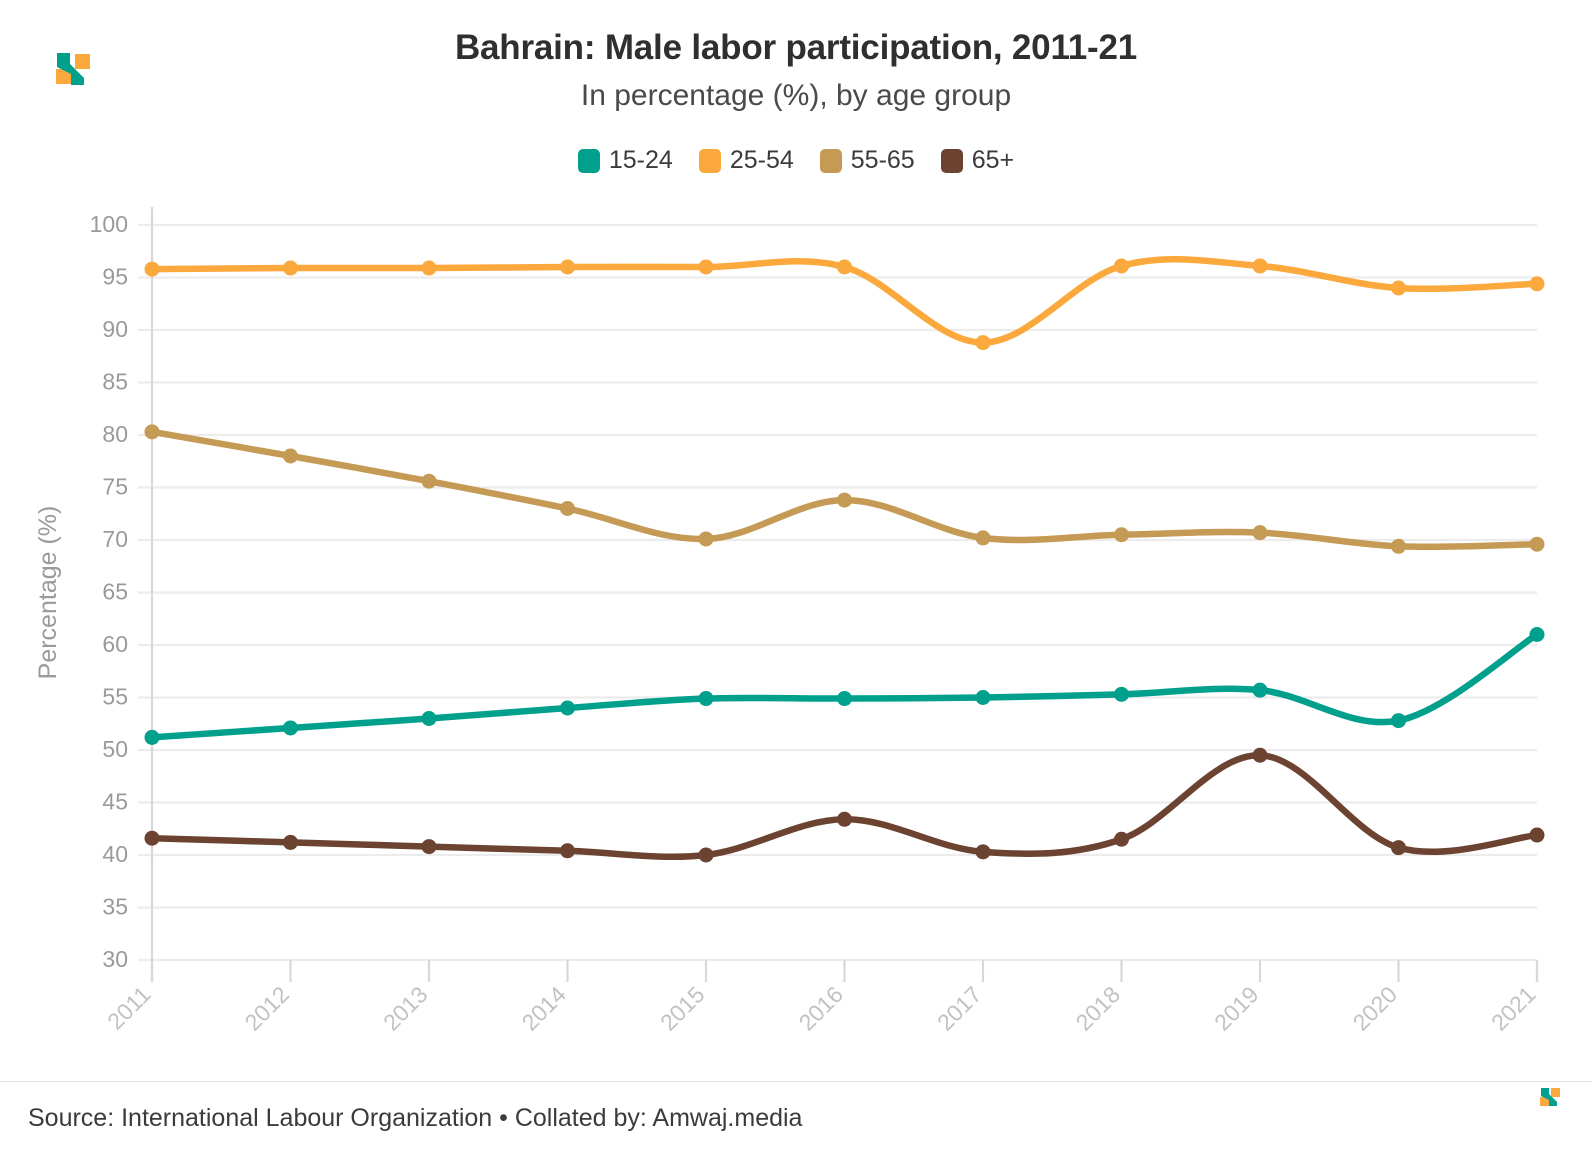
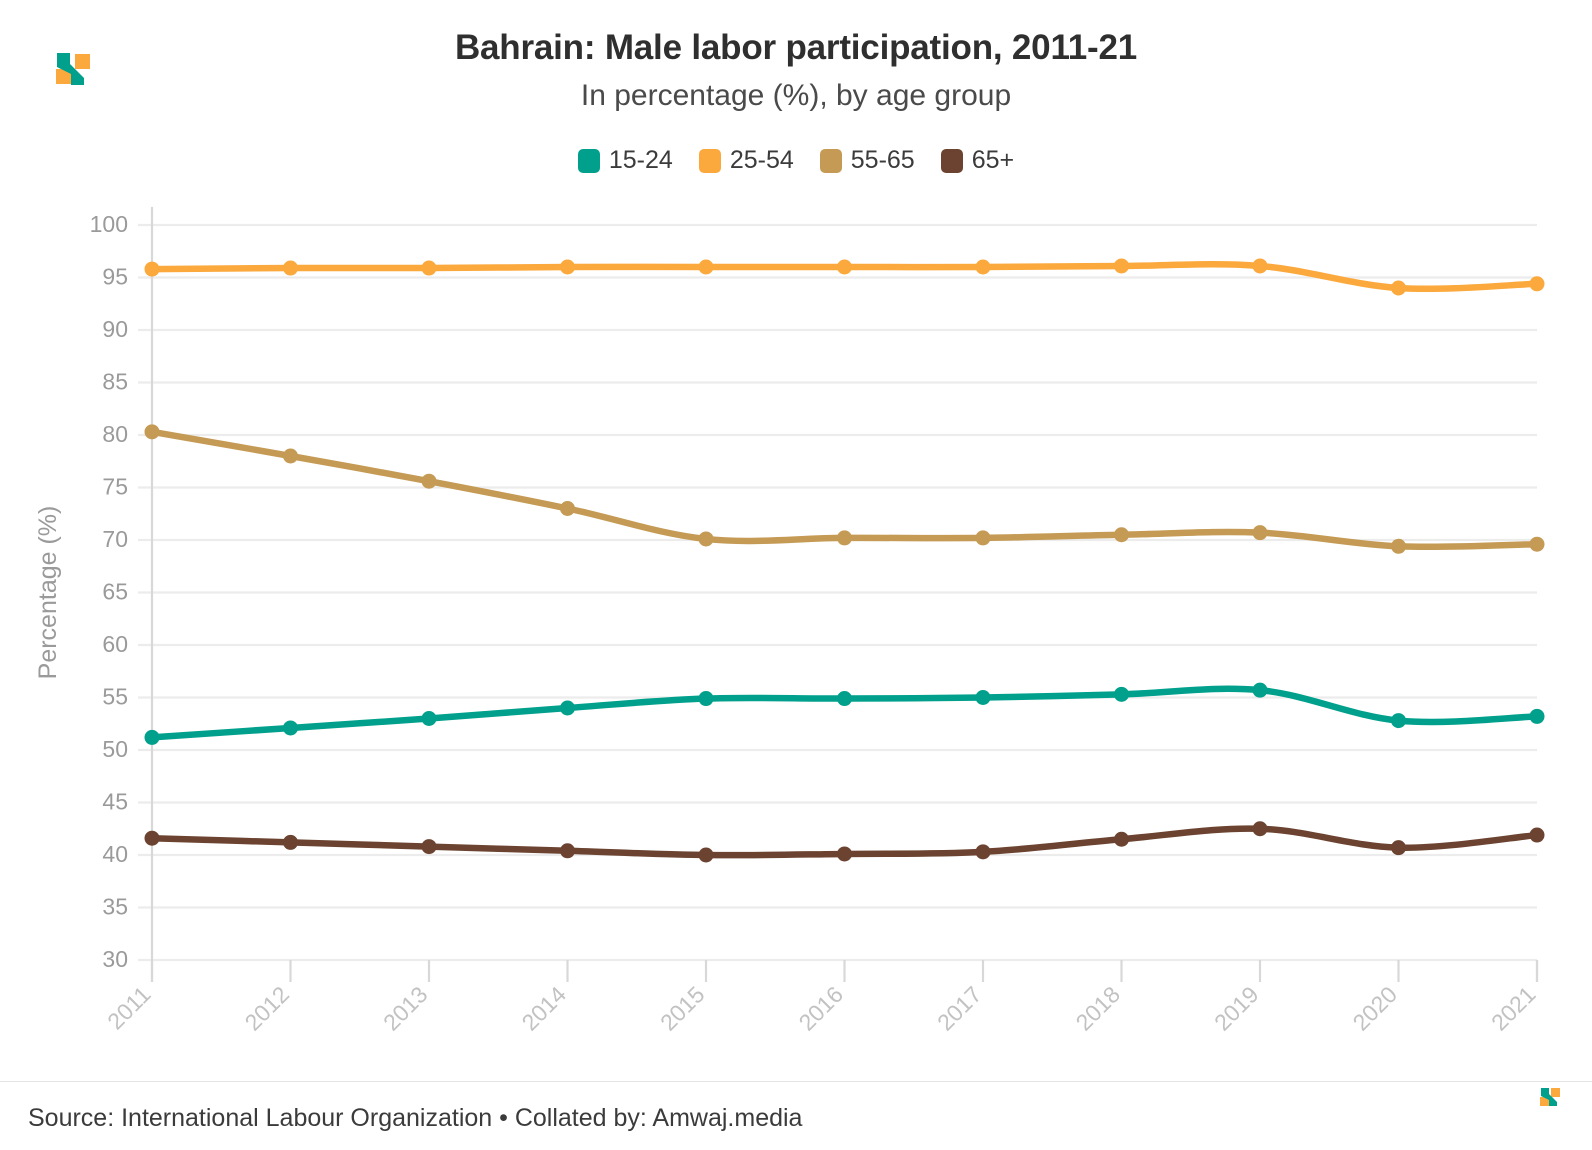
55-65/2016: 73.8 -> 70.2
65+/2016: 43.4 -> 40.1
25-54/2017: 88.8 -> 96.0
65+/2019: 49.5 -> 42.5
15-24/2021: 61.0 -> 53.2
